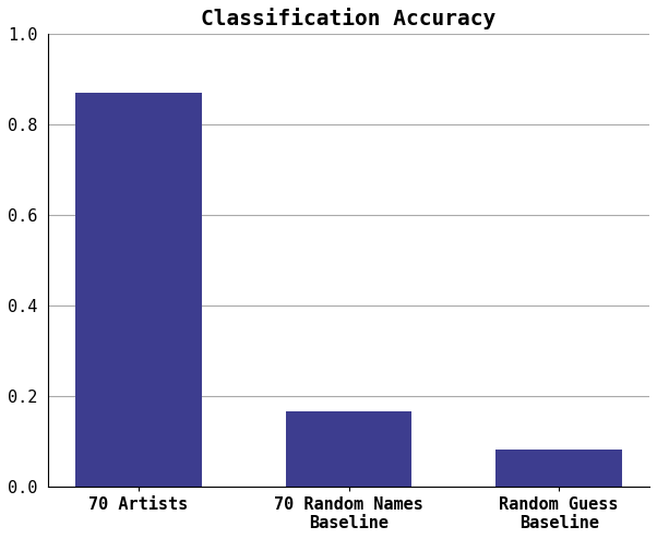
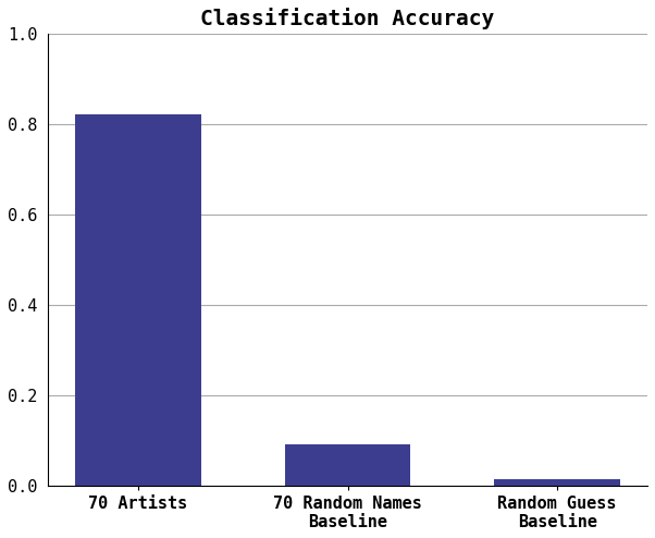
70 Artists: 0.870 -> 0.821
70 Random Names Baseline: 0.165 -> 0.091
Random Guess Baseline: 0.080 -> 0.014
